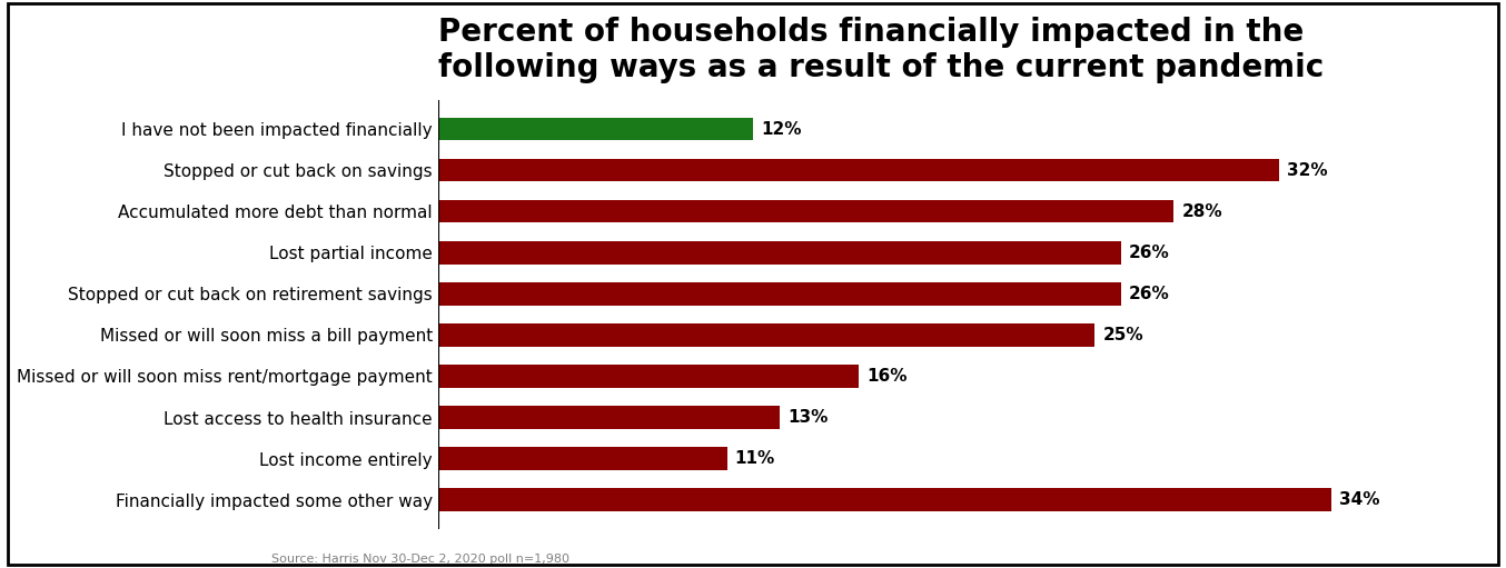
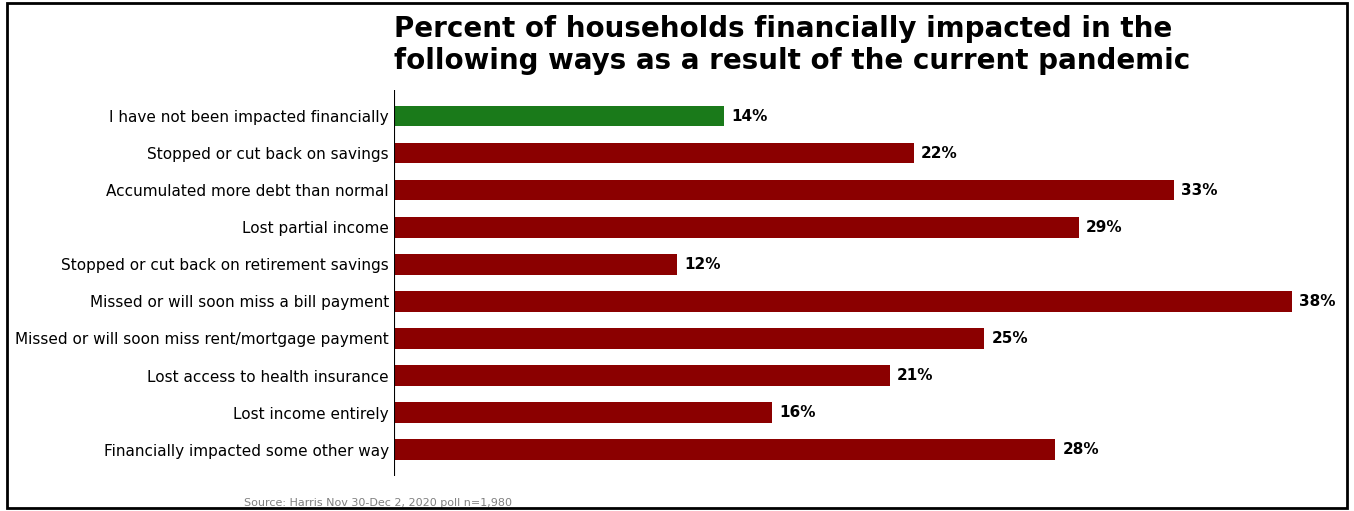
I have not been impacted financially: 12% -> 14%
Stopped or cut back on savings: 32% -> 22%
Accumulated more debt than normal: 28% -> 33%
Lost partial income: 26% -> 29%
Stopped or cut back on retirement savings: 26% -> 12%
Missed or will soon miss a bill payment: 25% -> 38%
Missed or will soon miss rent/mortgage payment: 16% -> 25%
Lost access to health insurance: 13% -> 21%
Lost income entirely: 11% -> 16%
Financially impacted some other way: 34% -> 28%
